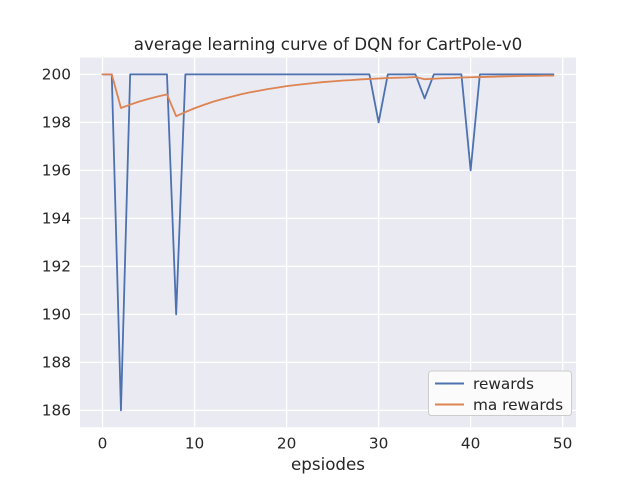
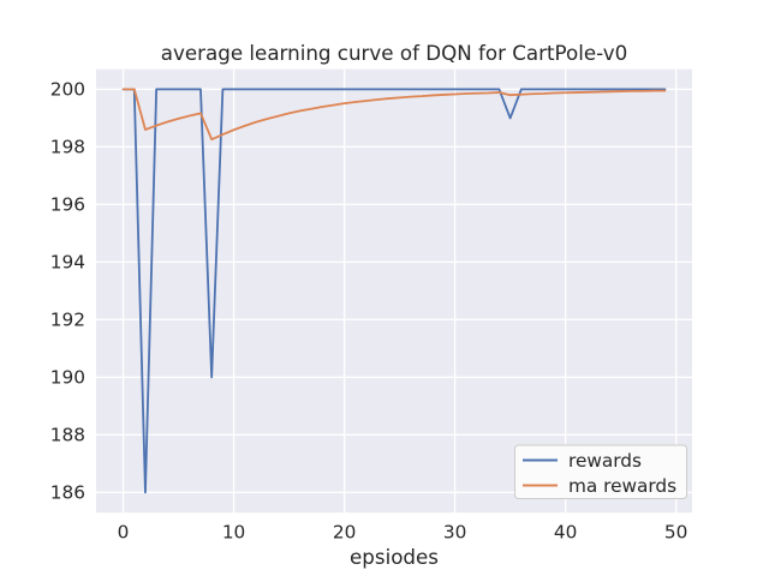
rewards/30: 198 -> 200
rewards/40: 196 -> 200
